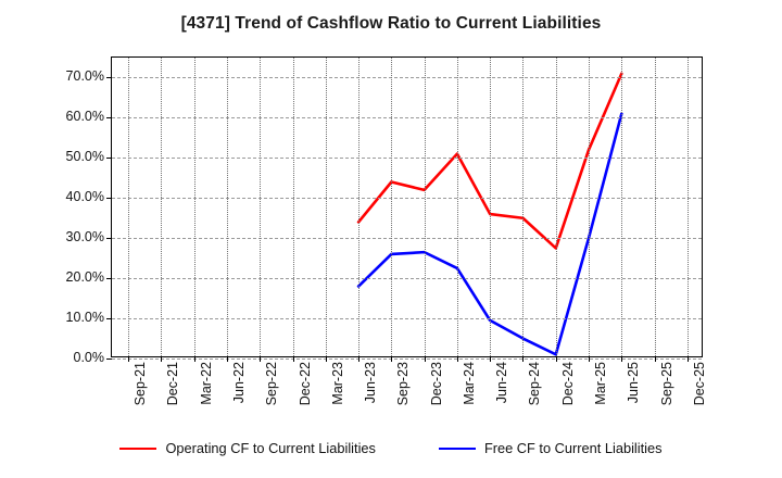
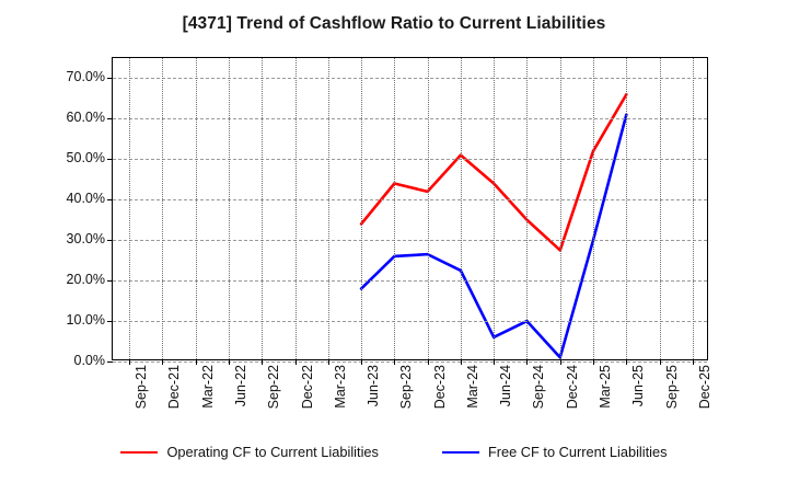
Operating CF to Current Liabilities/Jun-24: 36% -> 44%
Free CF to Current Liabilities/Jun-24: 10% -> 6%
Free CF to Current Liabilities/Sep-24: 5% -> 10%
Operating CF to Current Liabilities/Jun-25: 71% -> 66%
